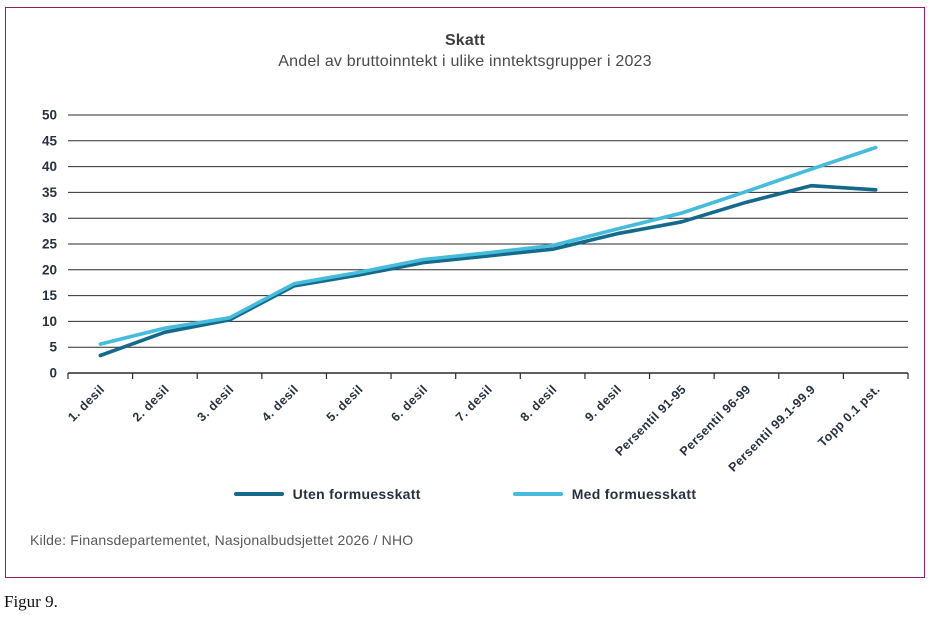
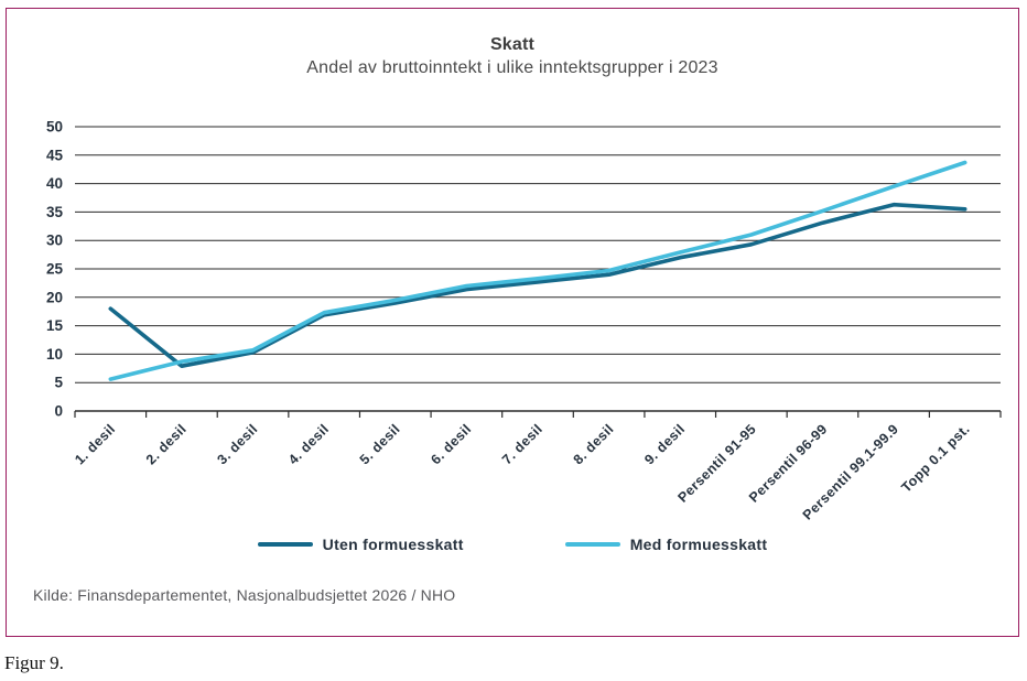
Uten formuesskatt/1. desil: 3 -> 18
